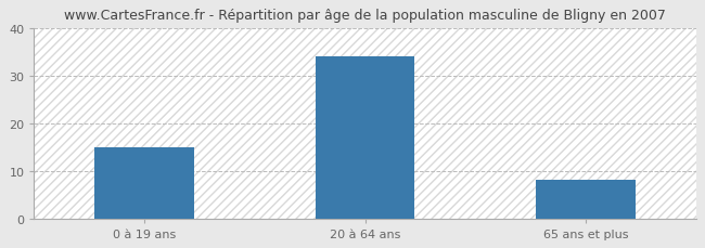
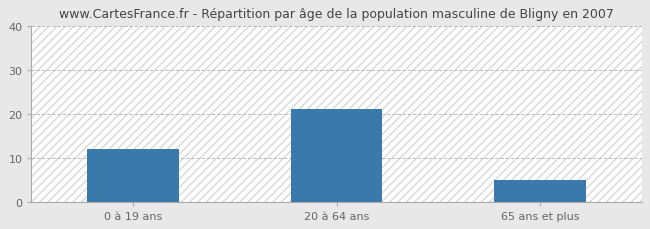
0 à 19 ans: 15 -> 12
20 à 64 ans: 34 -> 21
65 ans et plus: 8 -> 5
